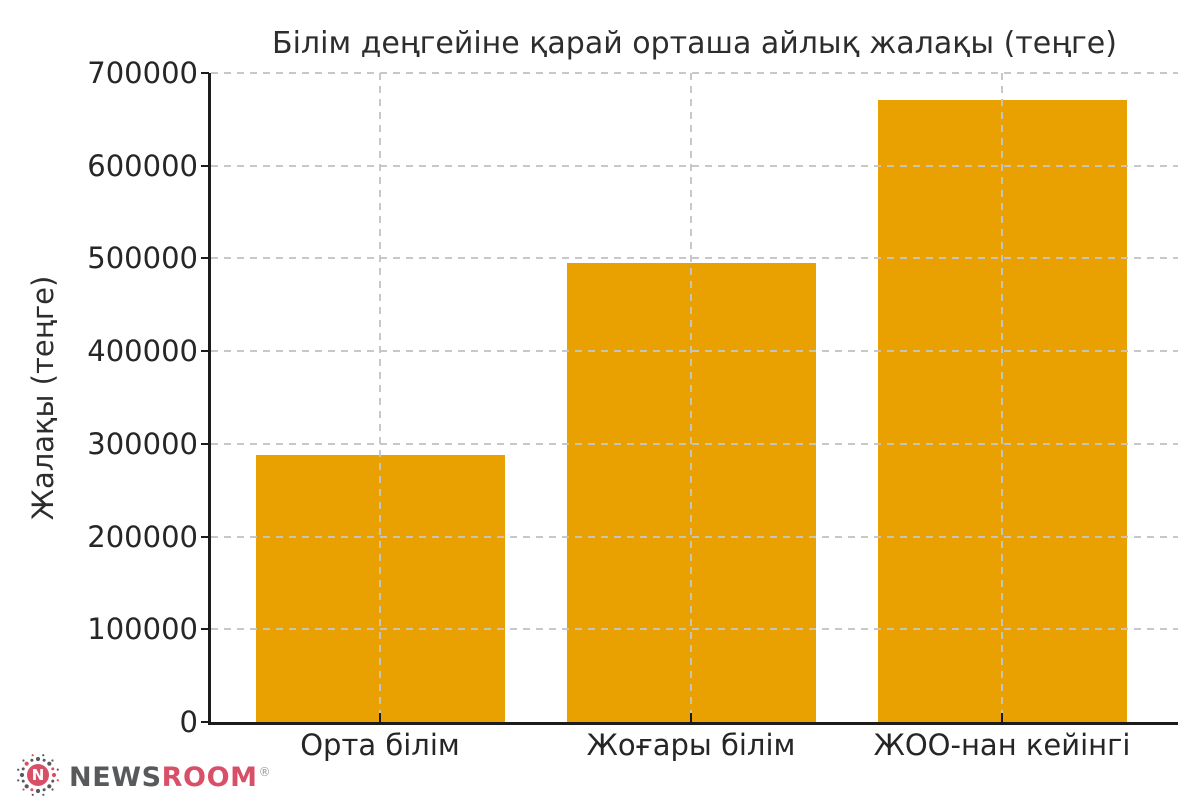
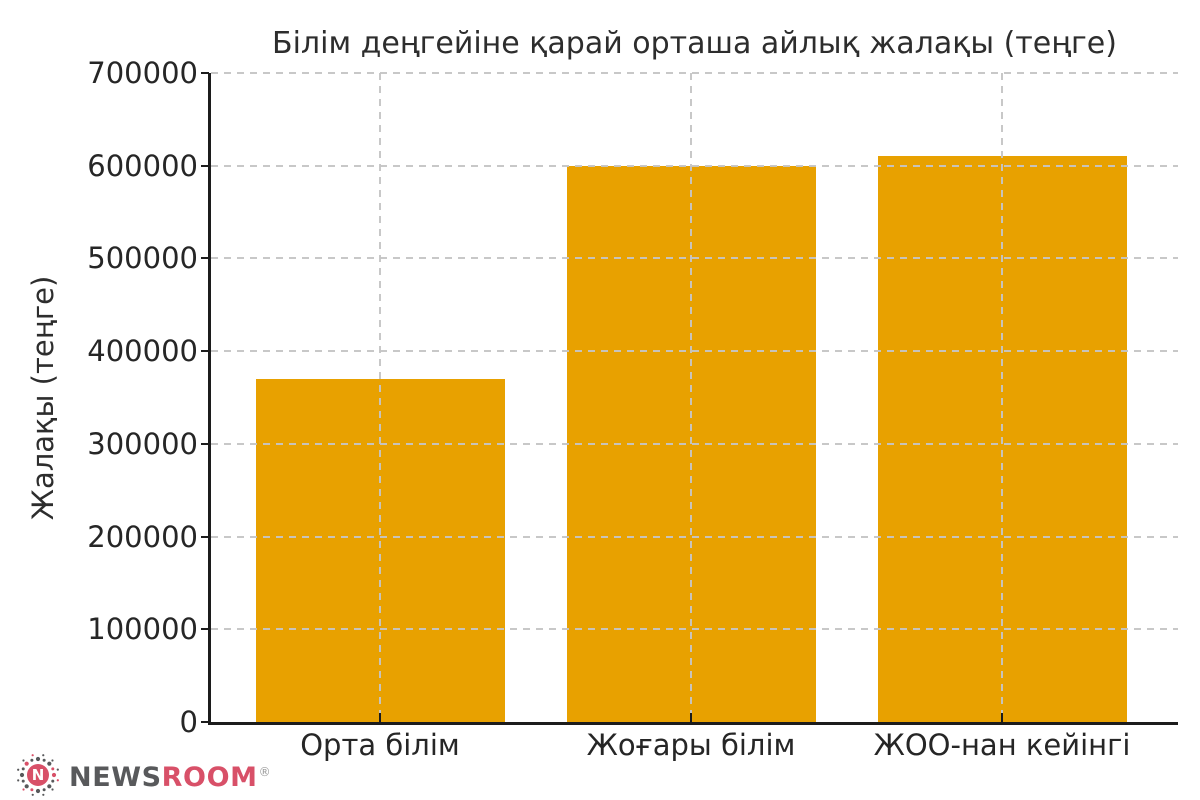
Орта білім: 290000 -> 370000
Жоғары білім: 500000 -> 600000
ЖОО-нан кейінгі: 670000 -> 610000
